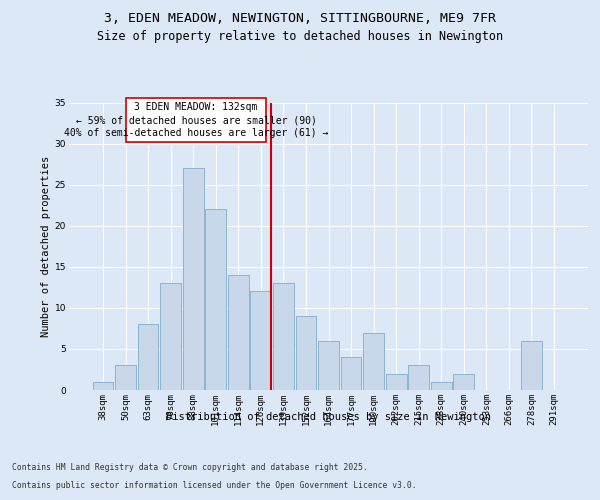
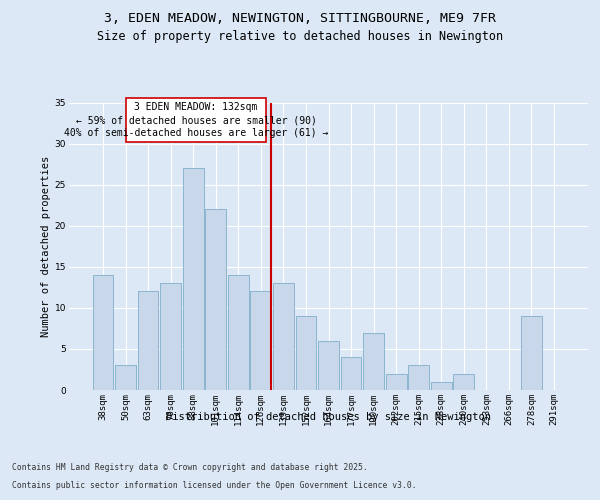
38sqm: 1 -> 14
63sqm: 8 -> 12
278sqm: 6 -> 9
